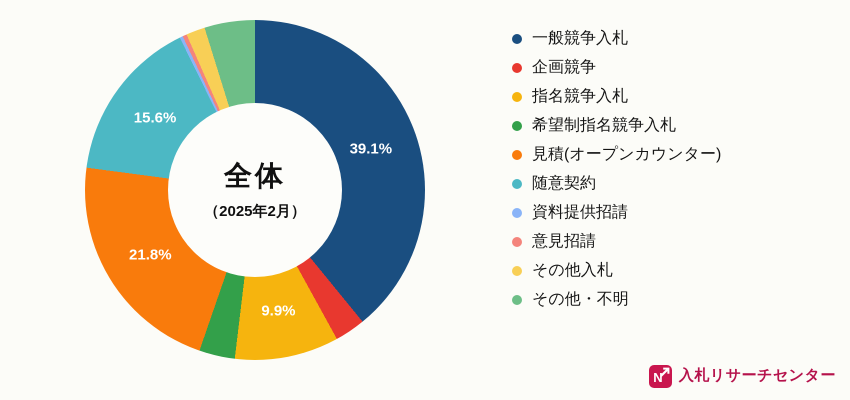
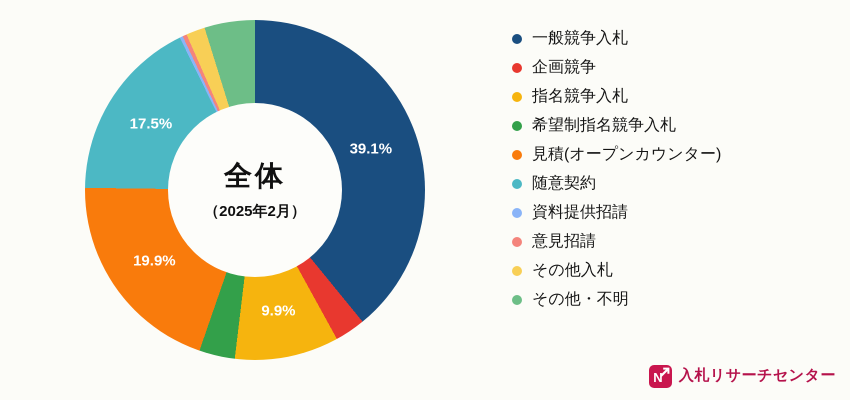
見積(オープンカウンター): 21.8% -> 19.9%
随意契約: 15.6% -> 17.5%
